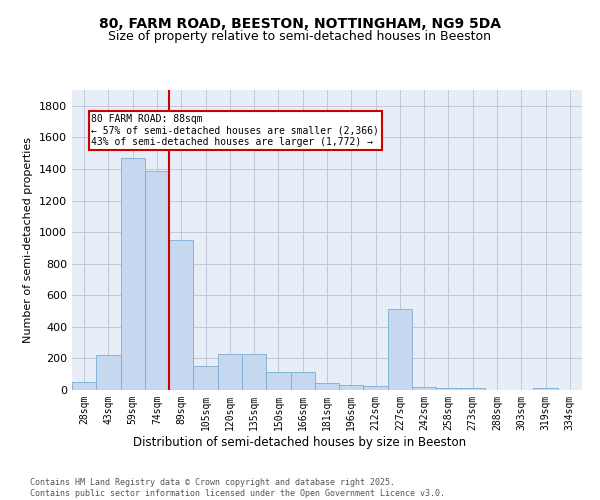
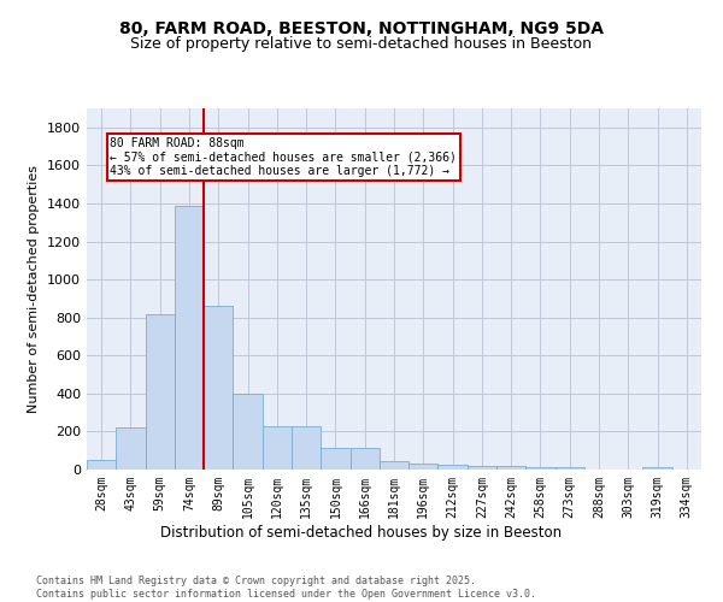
59sqm: 1470 -> 820
89sqm: 950 -> 860
105sqm: 150 -> 400
227sqm: 510 -> 20
